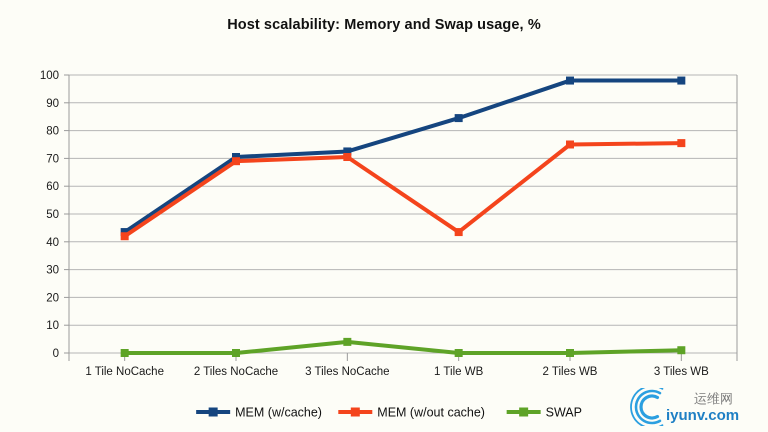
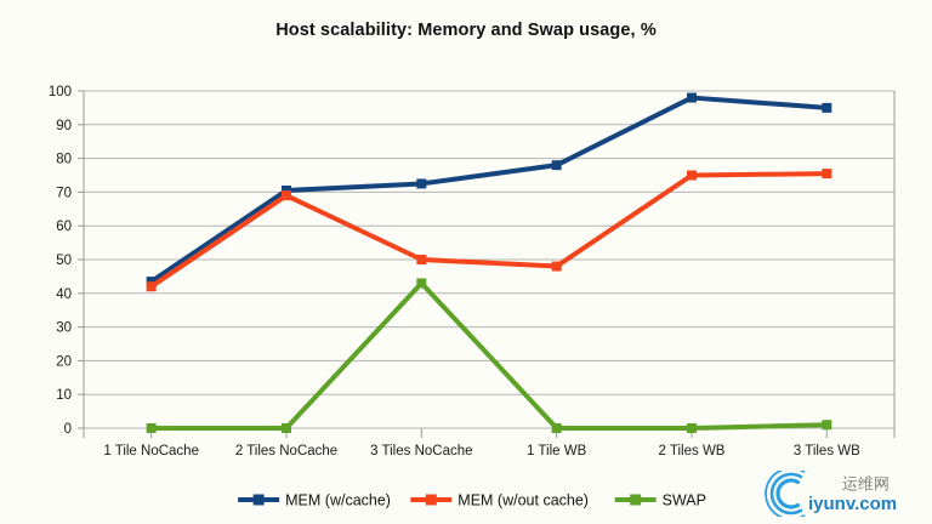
MEM (w/out cache)/3 Tiles NoCache: 70 -> 50
SWAP/3 Tiles NoCache: 4 -> 43
MEM (w/cache)/1 Tile WB: 84 -> 78
MEM (w/out cache)/1 Tile WB: 44 -> 48
MEM (w/cache)/3 Tiles WB: 98 -> 95
